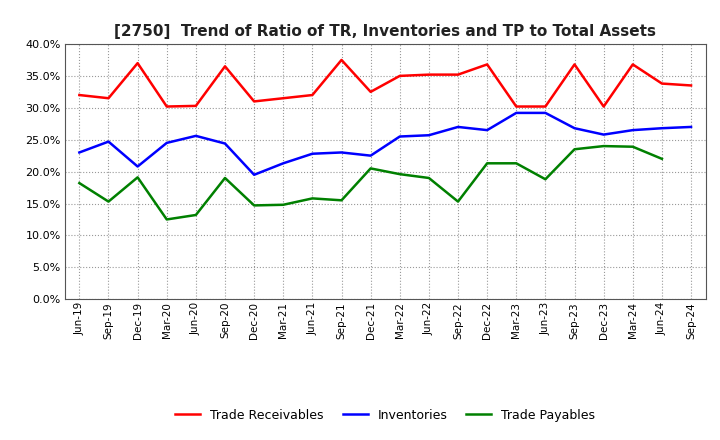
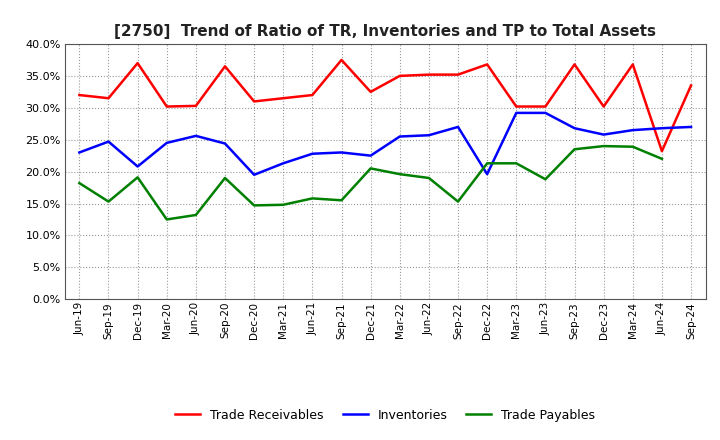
Inventories/Dec-22: 26.5% -> 19.6%
Trade Receivables/Jun-24: 33.8% -> 23.2%
